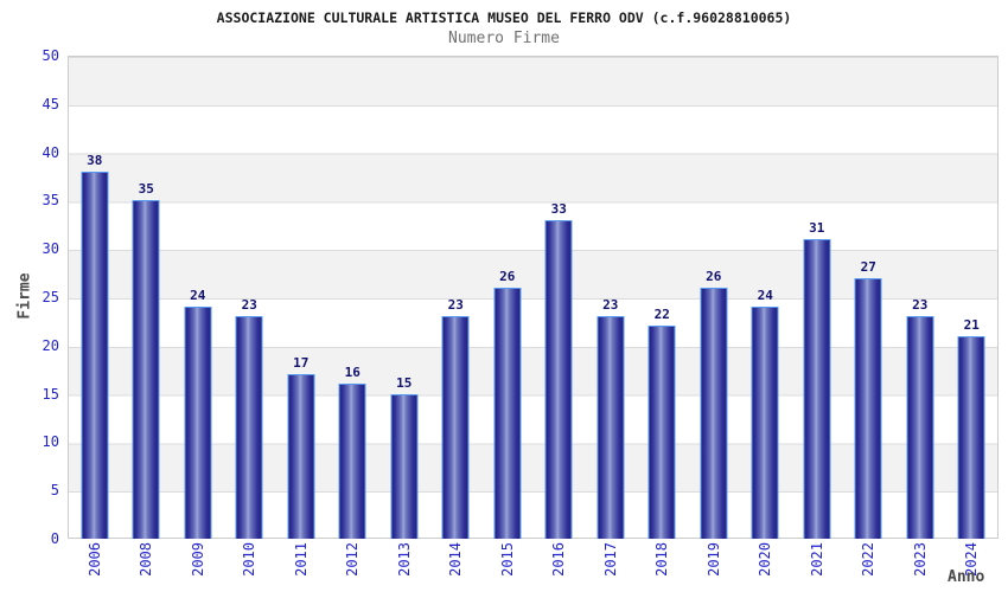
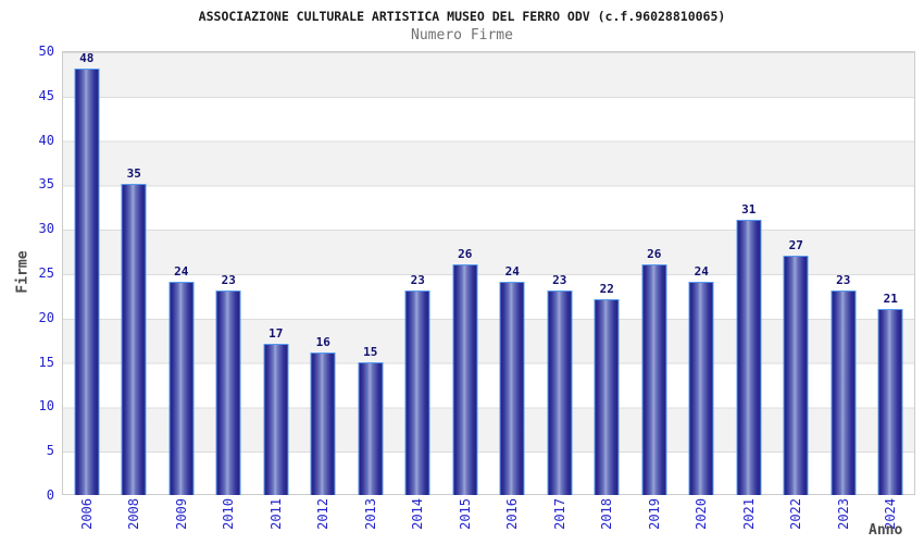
2006: 38 -> 48
2016: 33 -> 24
